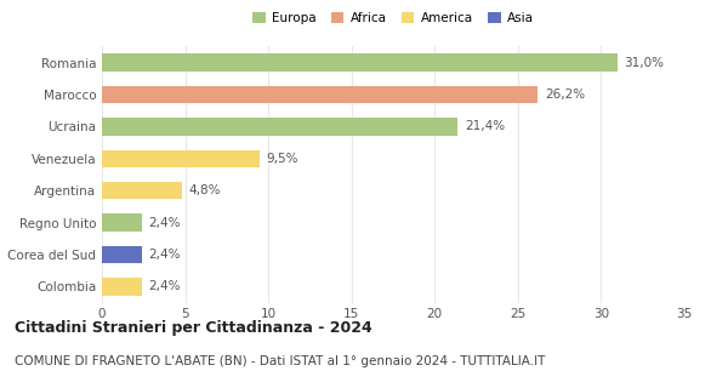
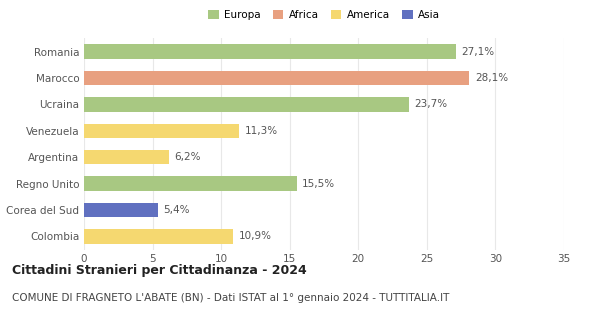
Romania: 31,0% -> 27,1%
Marocco: 26,2% -> 28,1%
Ucraina: 21,4% -> 23,7%
Venezuela: 9,5% -> 11,3%
Argentina: 4,8% -> 6,2%
Regno Unito: 2,4% -> 15,5%
Corea del Sud: 2,4% -> 5,4%
Colombia: 2,4% -> 10,9%
